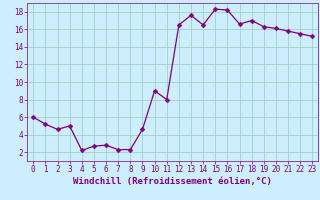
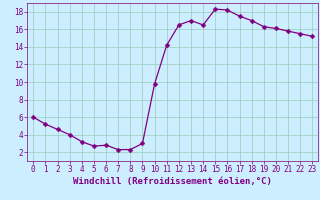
3: 5.0 -> 4.0
4: 2.2 -> 3.2
9: 4.6 -> 3.0
10: 9.0 -> 9.8
11: 8.0 -> 14.2
13: 17.6 -> 17.0
17: 16.6 -> 17.5
